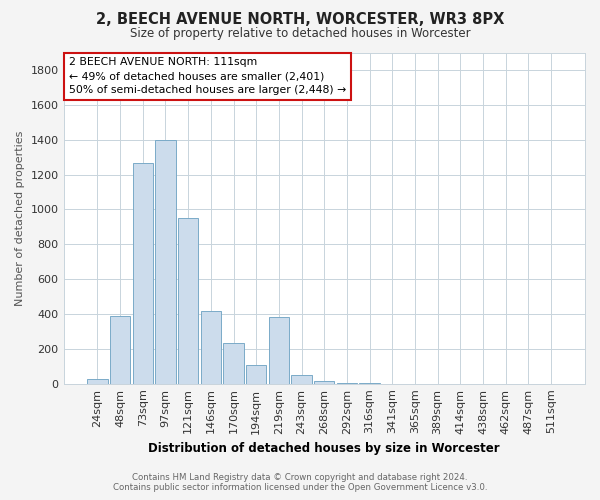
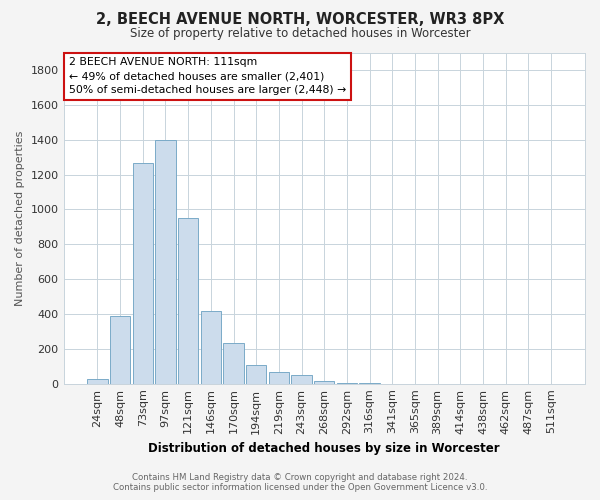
219sqm: 380 -> 60
